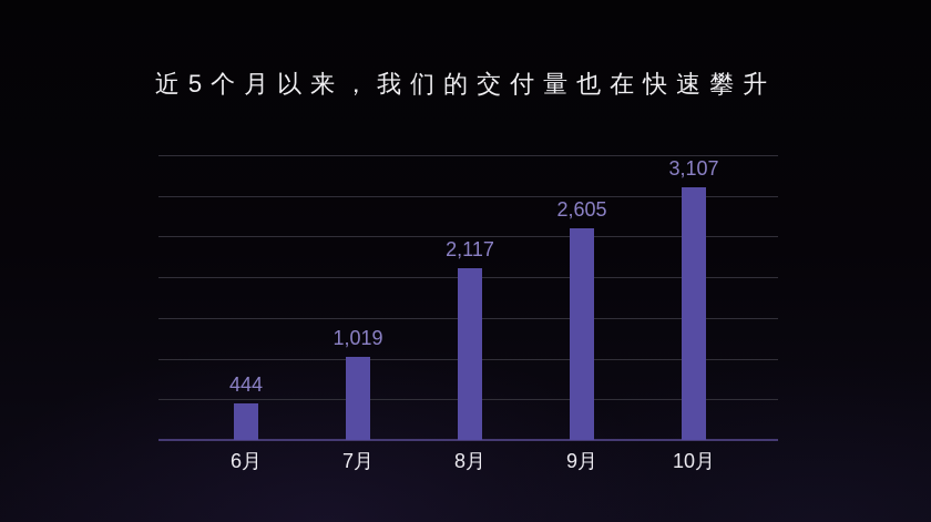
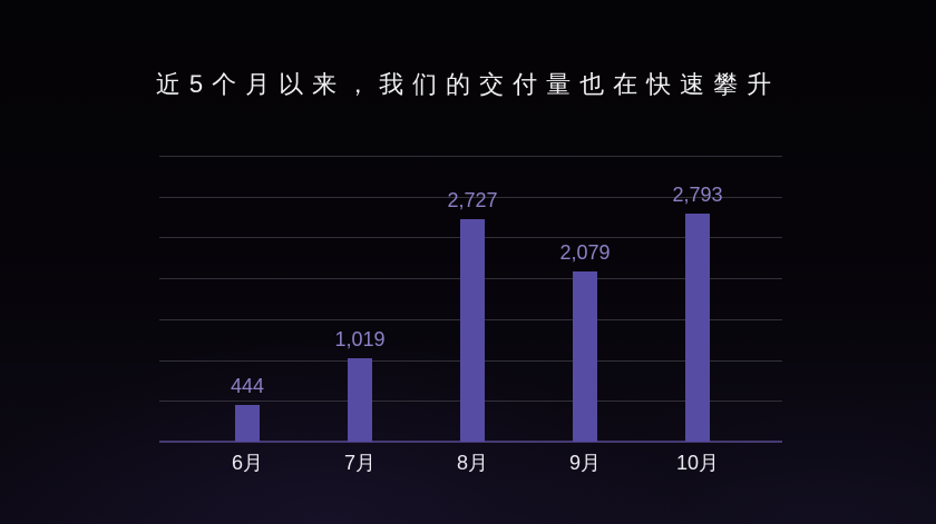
8月: 2,117 -> 2,727
9月: 2,605 -> 2,079
10月: 3,107 -> 2,793
